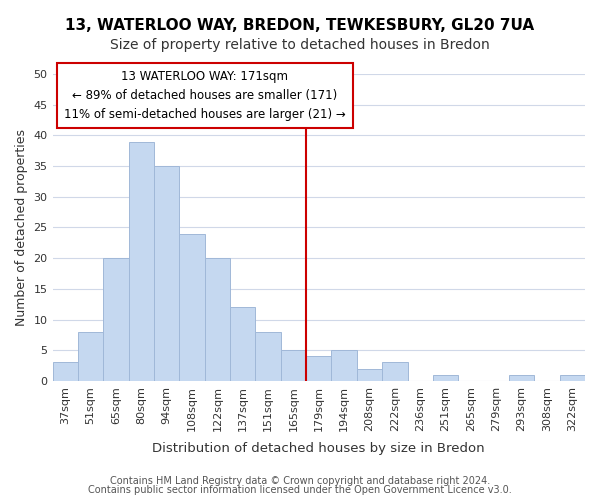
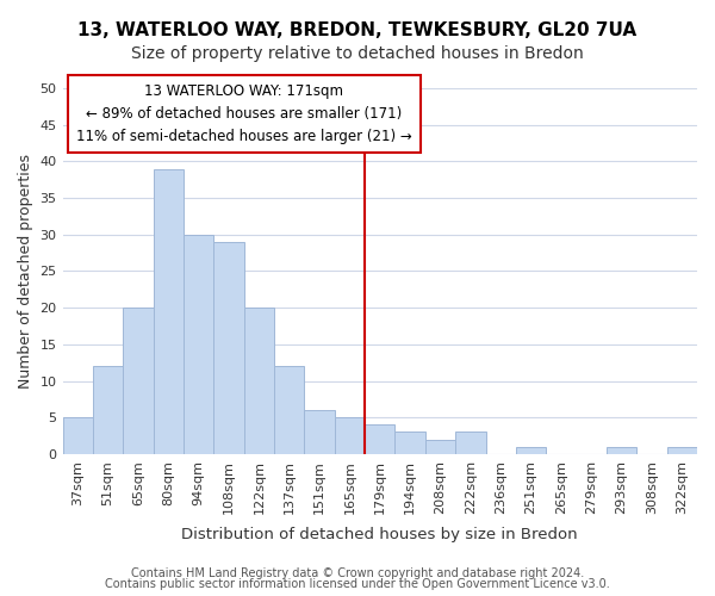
37sqm: 3 -> 5
51sqm: 8 -> 12
94sqm: 35 -> 30
108sqm: 24 -> 29
151sqm: 8 -> 6
194sqm: 5 -> 3
